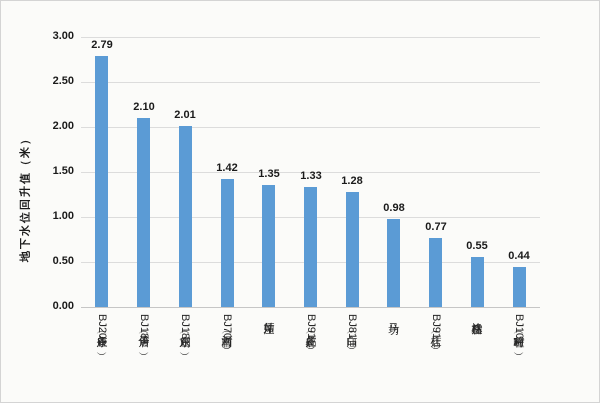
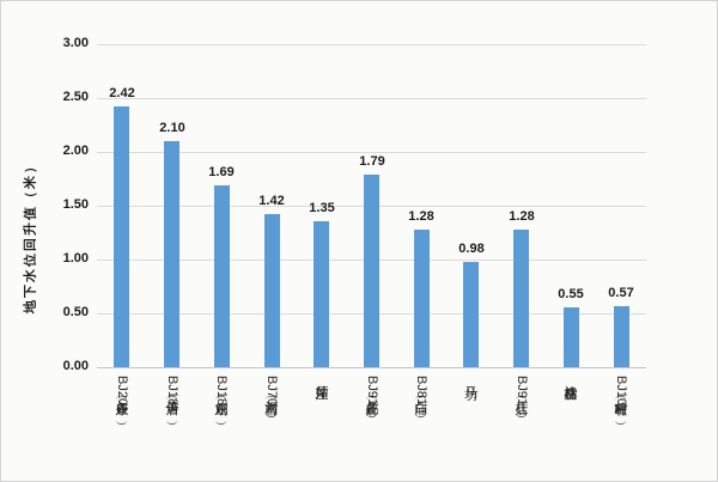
BJ康各庄（201）: 2.79 -> 2.42
BJ东刘庄（181）: 2.01 -> 1.69
BJ郝各庄（91）: 1.33 -> 1.79
BJ杜店（91）: 0.77 -> 1.28
BJ前疃村（101）: 0.44 -> 0.57
